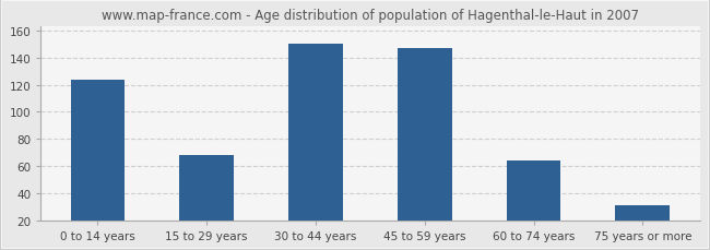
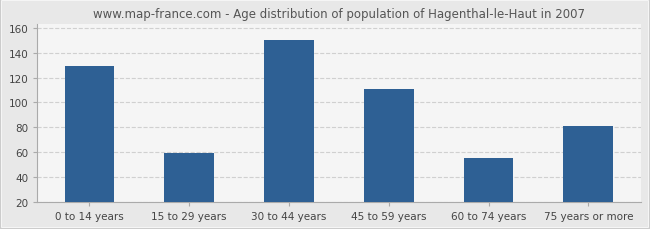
0 to 14 years: 124 -> 129
15 to 29 years: 68 -> 59
45 to 59 years: 147 -> 111
60 to 74 years: 64 -> 55
75 years or more: 31 -> 81
